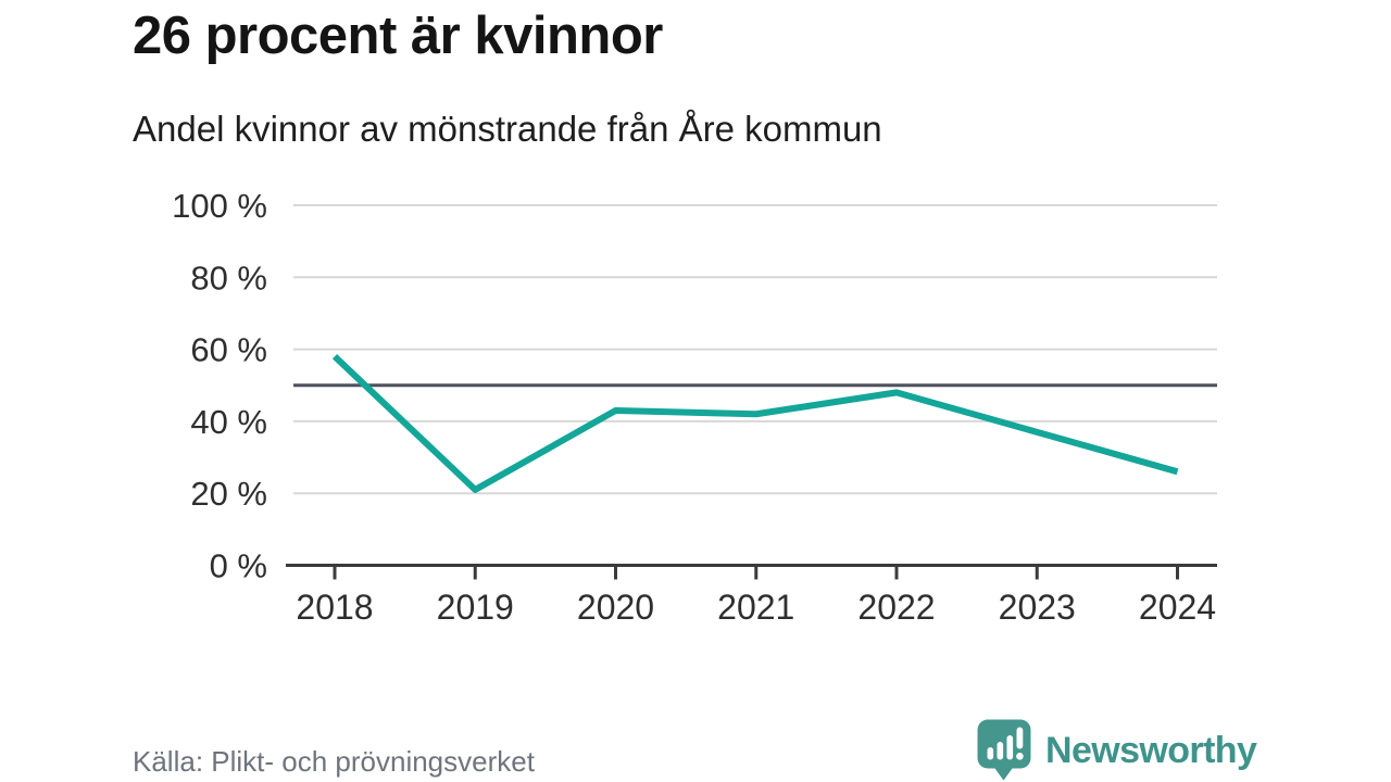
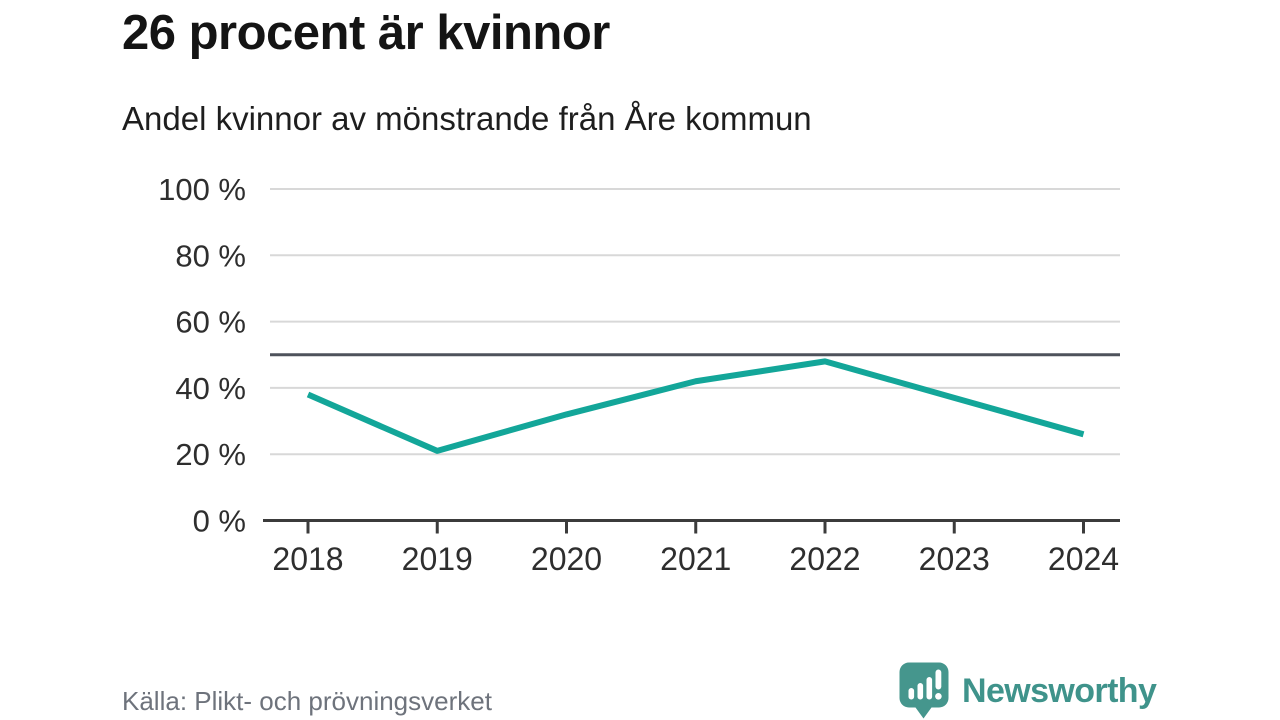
2018: 58% -> 38%
2020: 43% -> 32%
